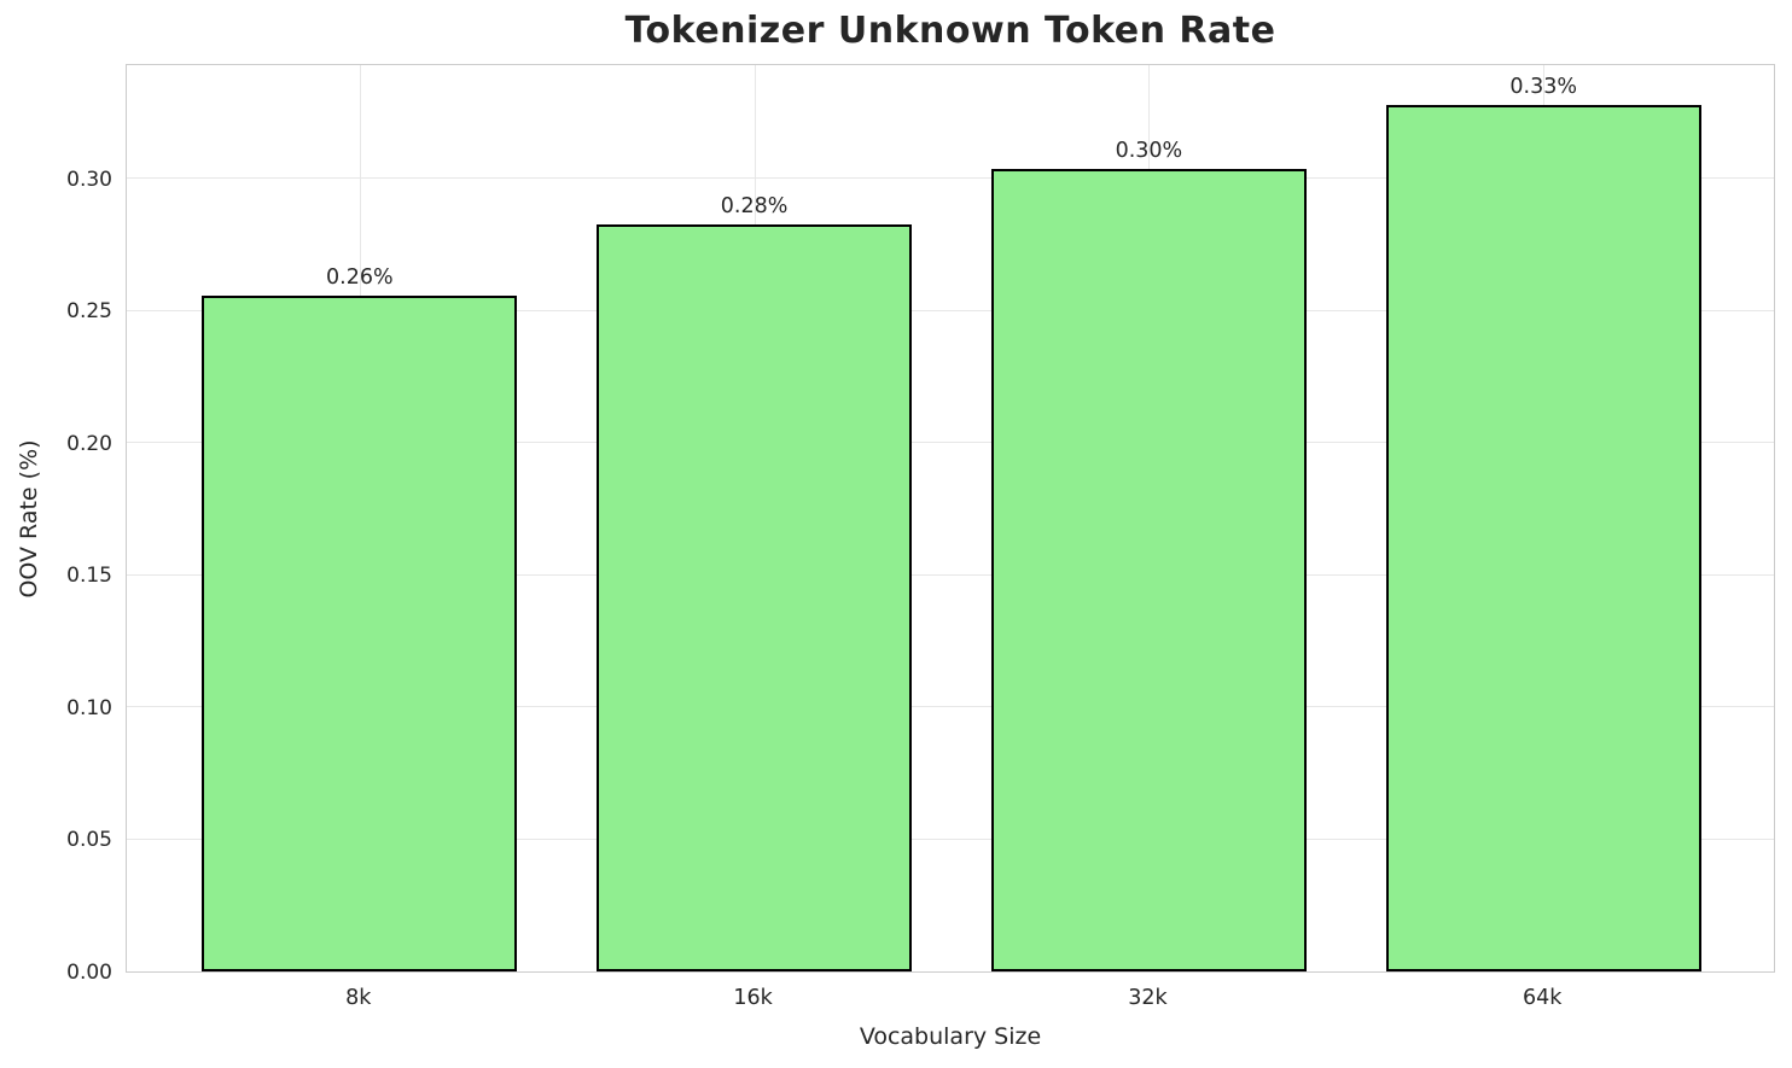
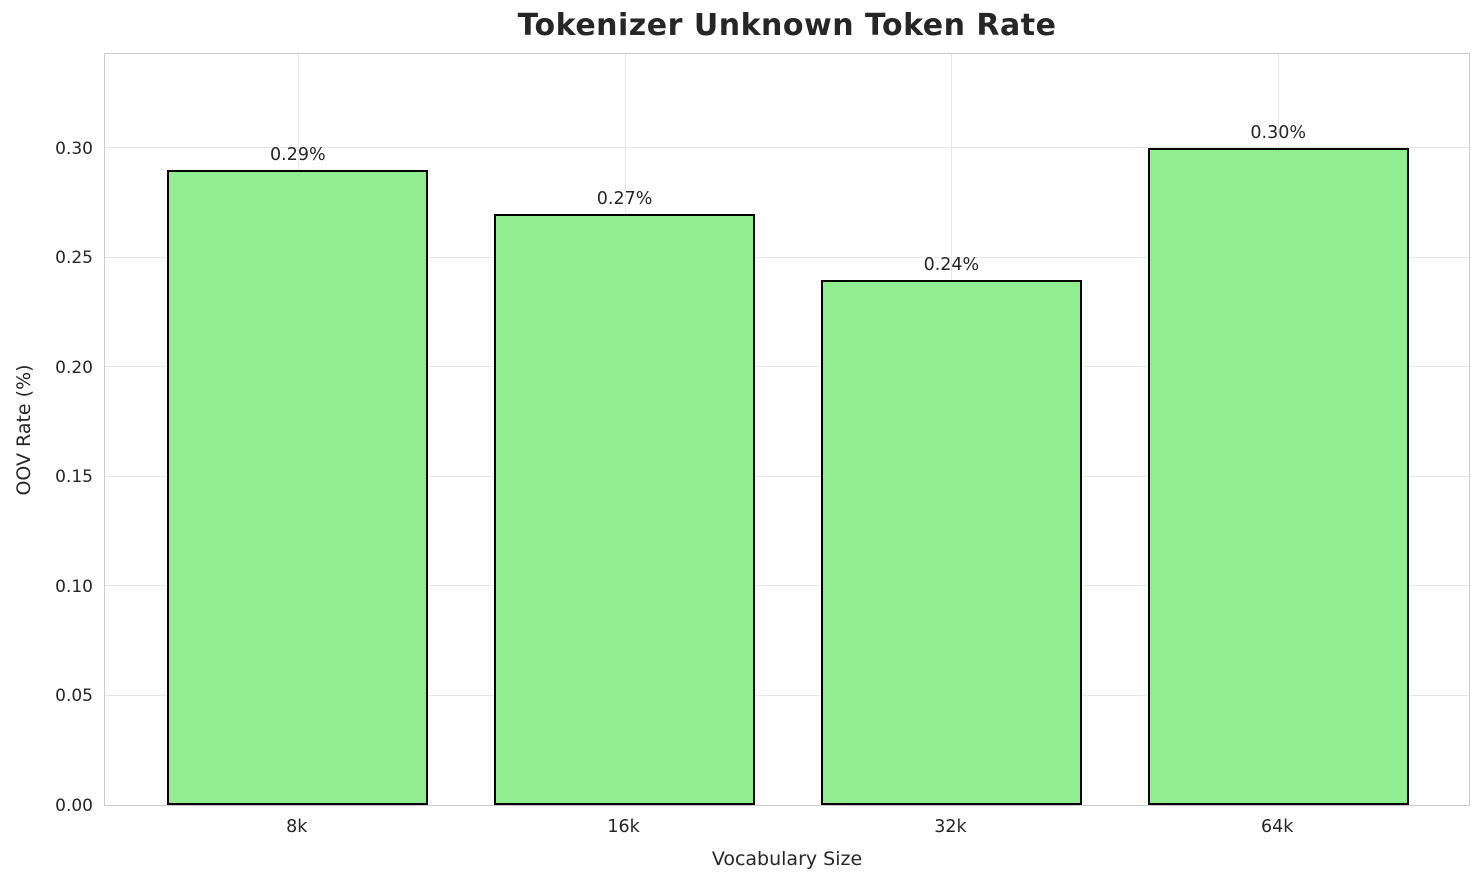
8k: 0.26% -> 0.29%
16k: 0.28% -> 0.27%
32k: 0.30% -> 0.24%
64k: 0.33% -> 0.30%
